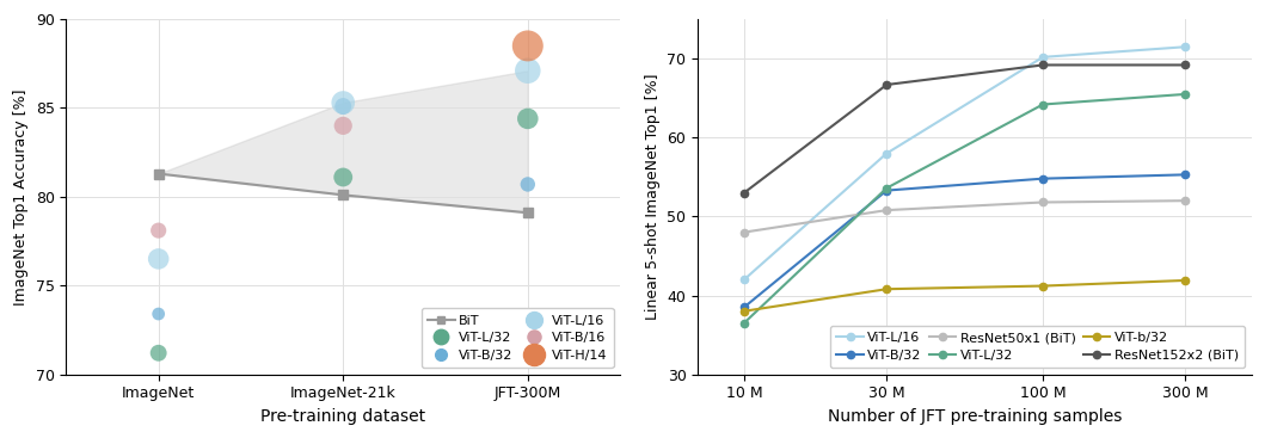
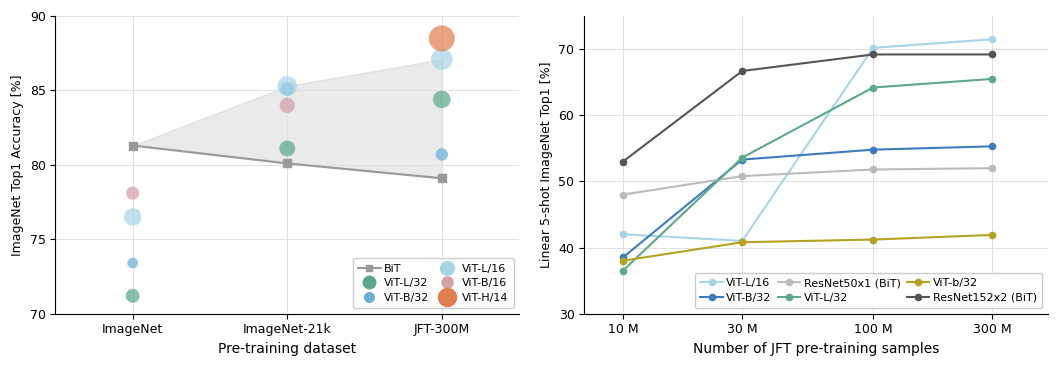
ViT-L/16/30 M: 58.0 -> 41.0
